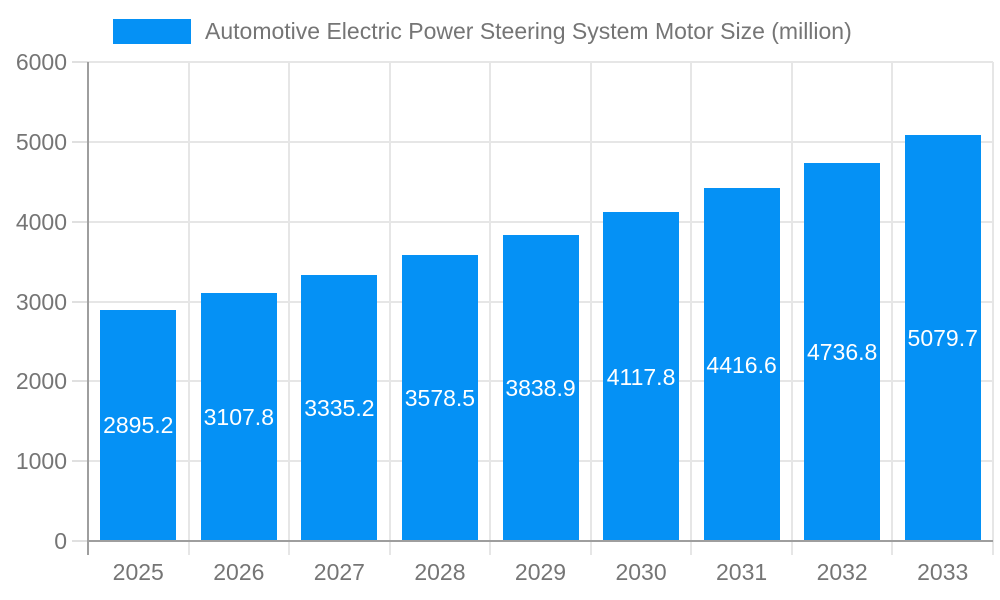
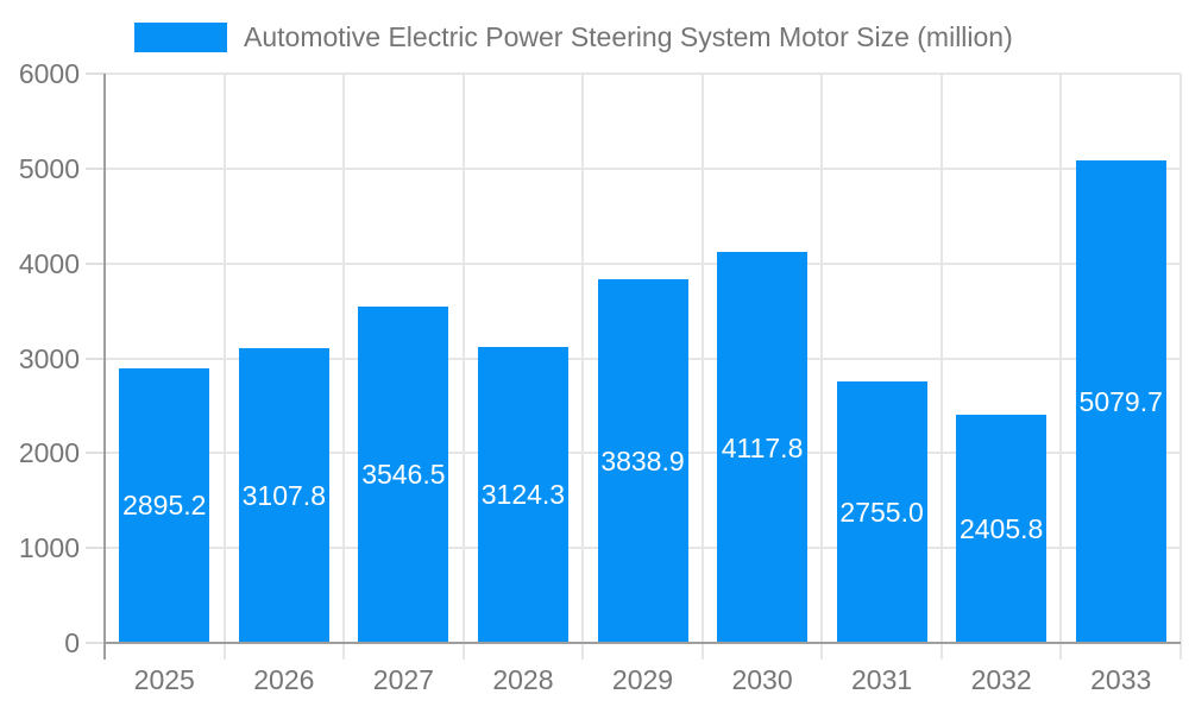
2027: 3335.2 -> 3546.5
2028: 3578.5 -> 3124.3
2031: 4416.6 -> 2755.0
2032: 4736.8 -> 2405.8
